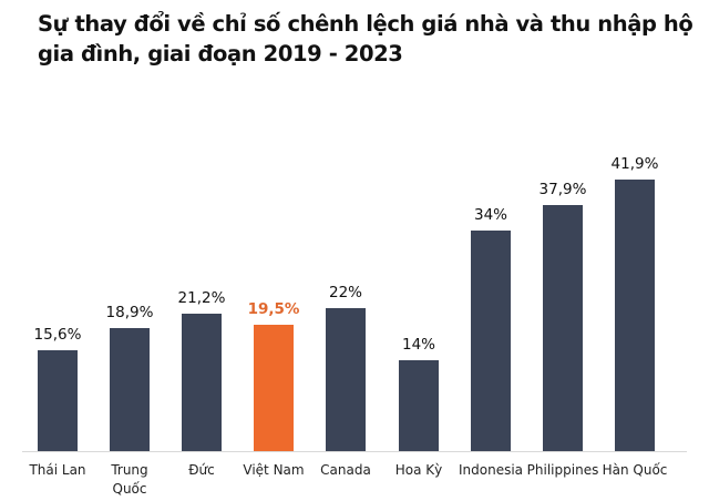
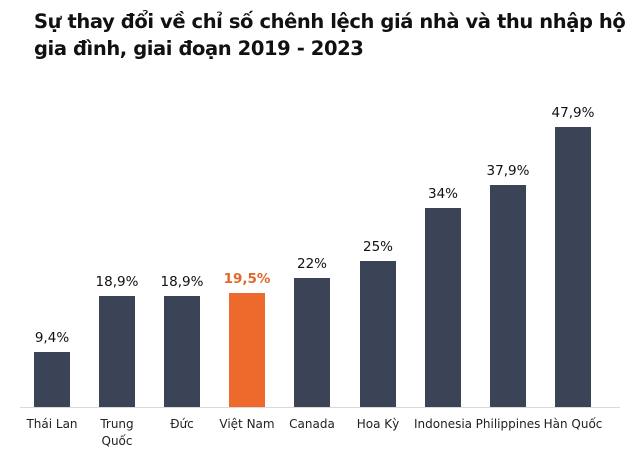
Thái Lan: 15,6% -> 9,4%
Đức: 21,2% -> 18,9%
Hoa Kỳ: 14% -> 25%
Hàn Quốc: 41,9% -> 47,9%
